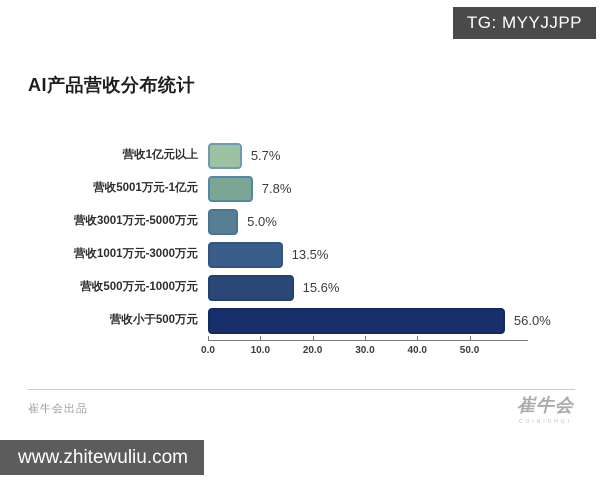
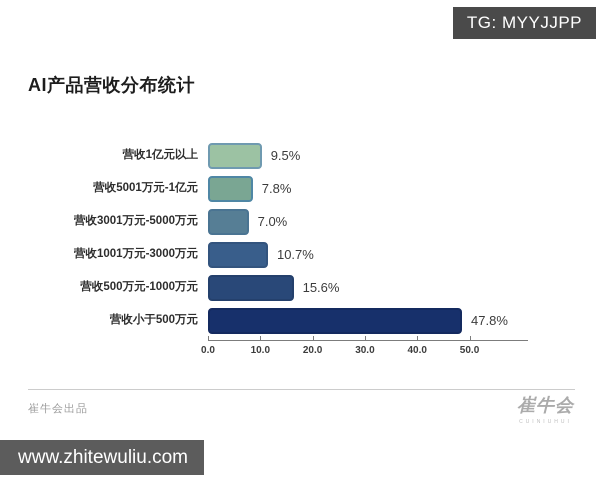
营收1亿元以上: 5.7% -> 9.5%
营收3001万元-5000万元: 5.0% -> 7.0%
营收1001万元-3000万元: 13.5% -> 10.7%
营收小于500万元: 56.0% -> 47.8%
